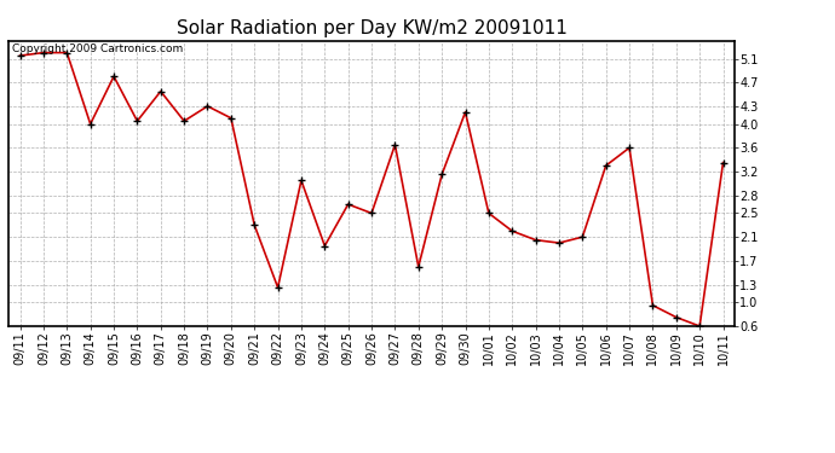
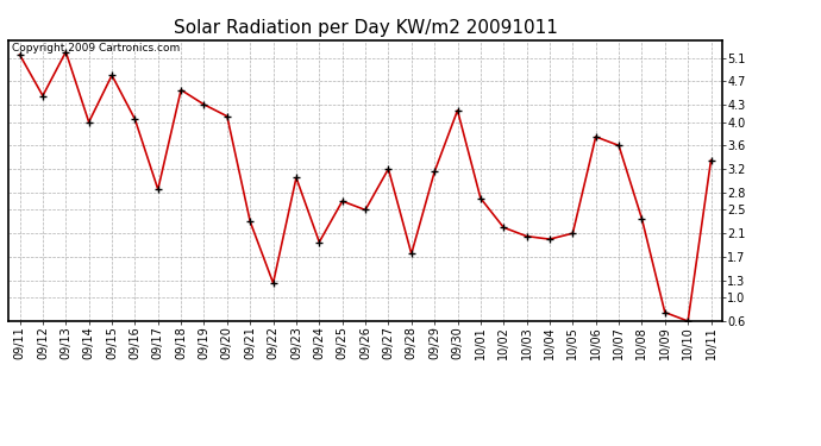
09/12: 5.20 -> 4.45
09/17: 4.55 -> 2.85
09/18: 4.05 -> 4.55
09/27: 3.65 -> 3.20
09/28: 1.60 -> 1.75
10/01: 2.50 -> 2.70
10/06: 3.30 -> 3.75
10/08: 0.95 -> 2.35
